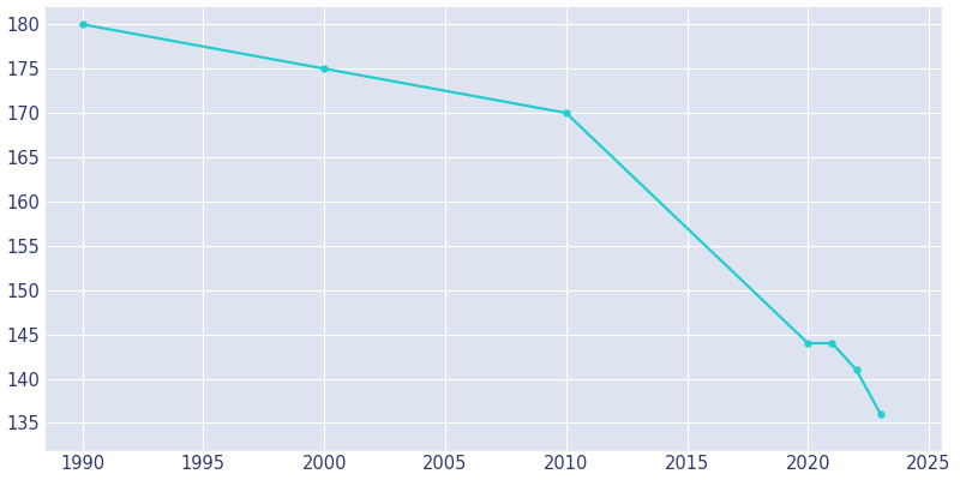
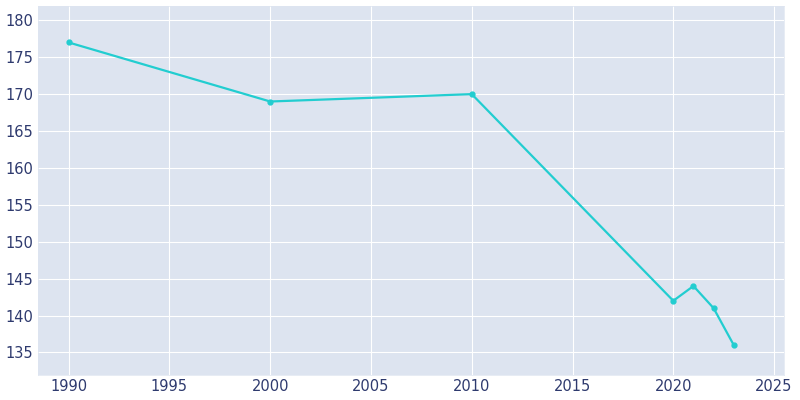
1990: 180 -> 177
2000: 175 -> 169
2020: 144 -> 142
